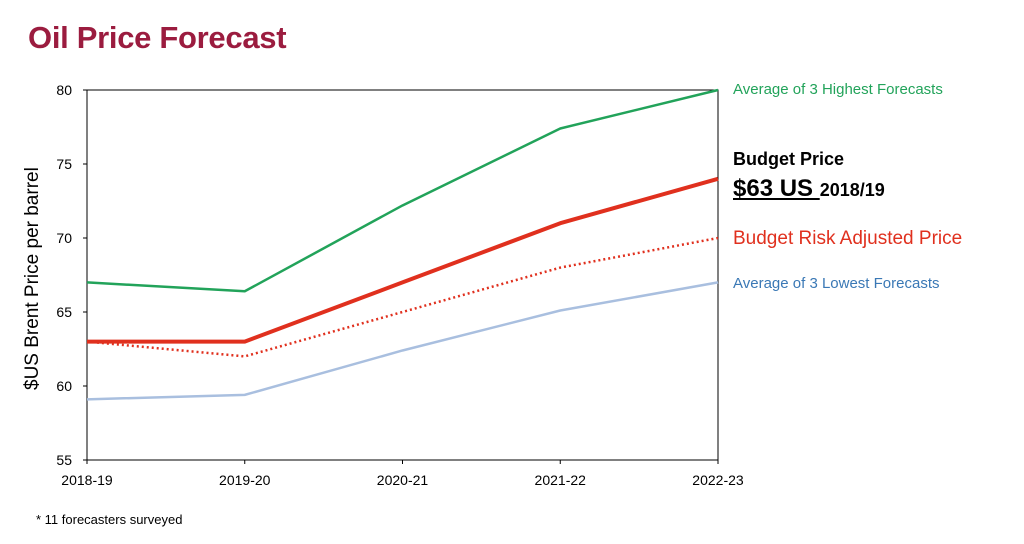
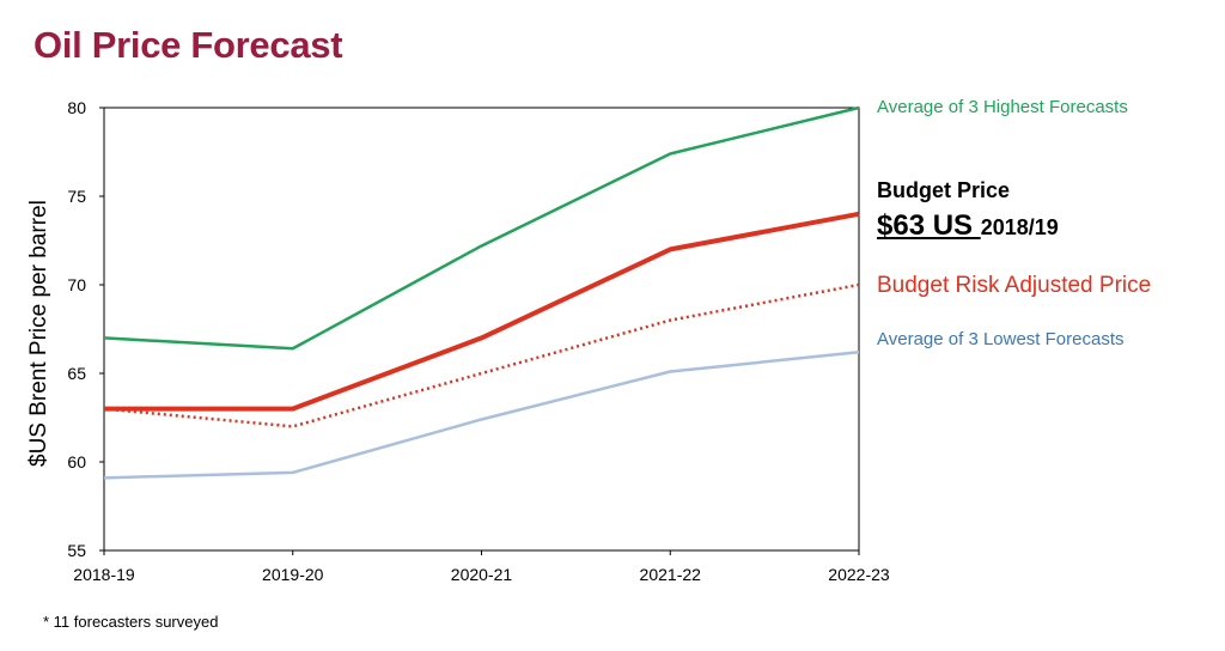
Budget Price/2021-22: 71 -> 72
Average of 3 Lowest Forecasts/2022-23: 67.0 -> 66.2
